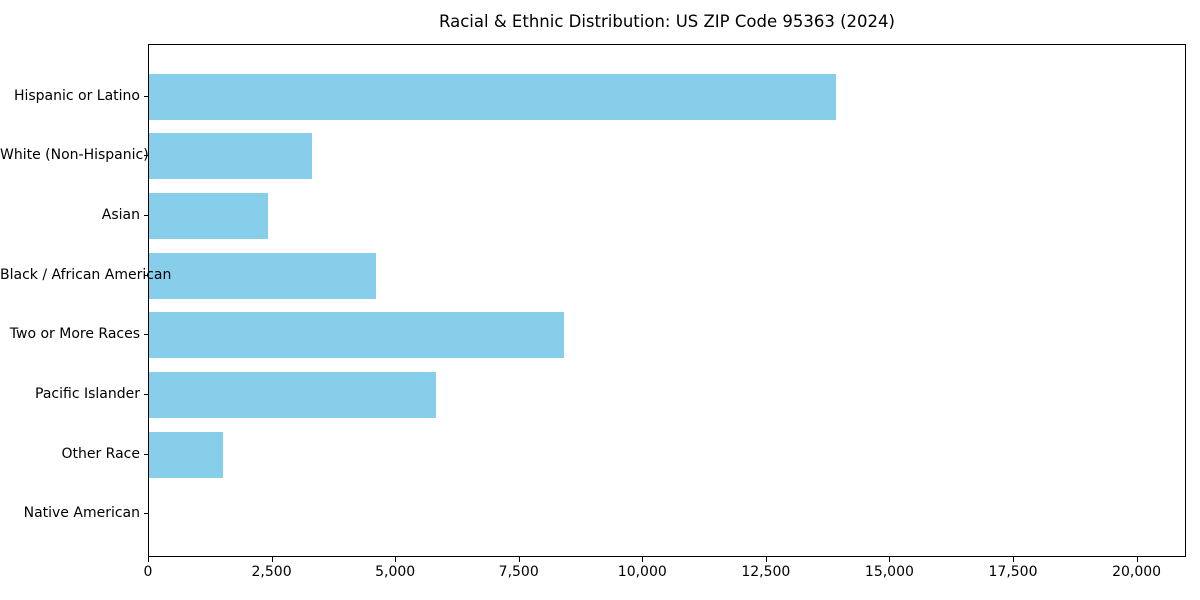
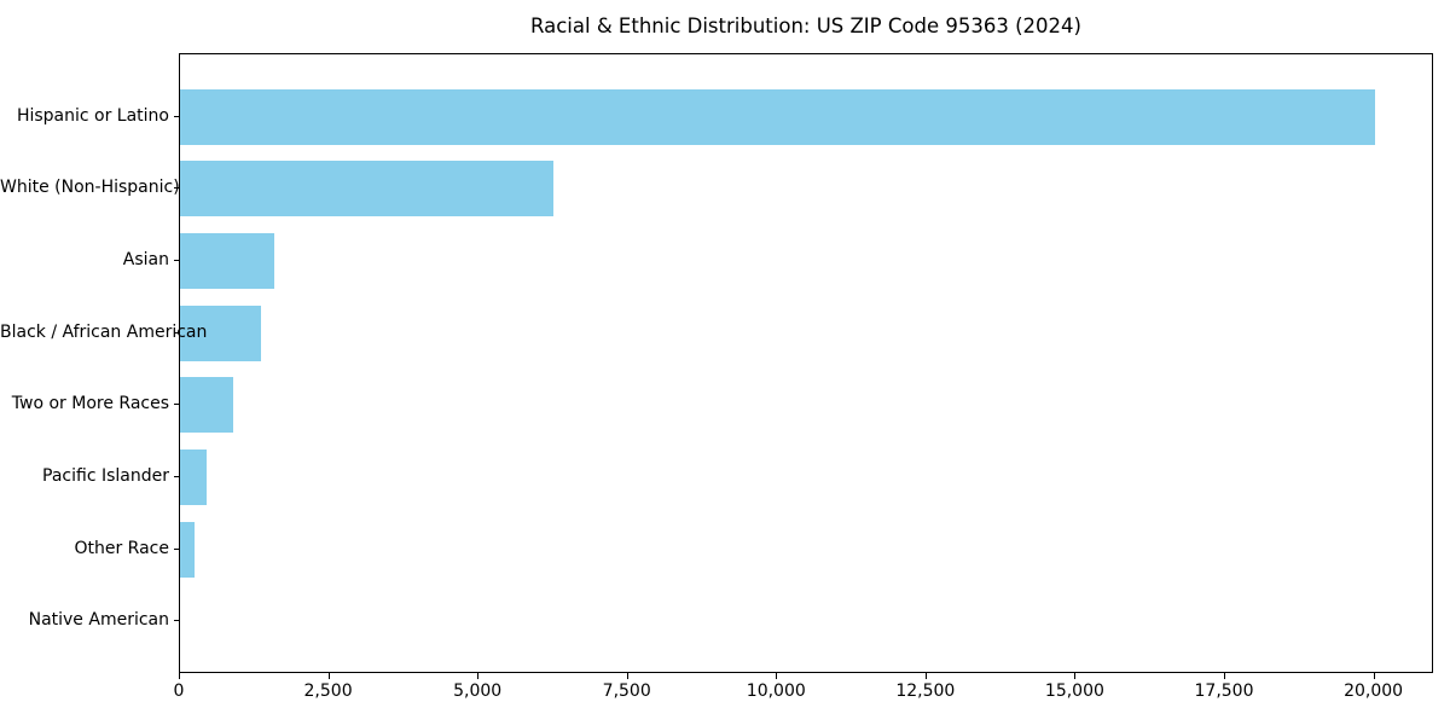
Hispanic or Latino: 13900 -> 20000
White (Non-Hispanic): 3300 -> 6200
Asian: 2400 -> 1600
Black / African American: 4600 -> 1400
Two or More Races: 8400 -> 900
Pacific Islander: 5800 -> 400
Other Race: 1500 -> 200
